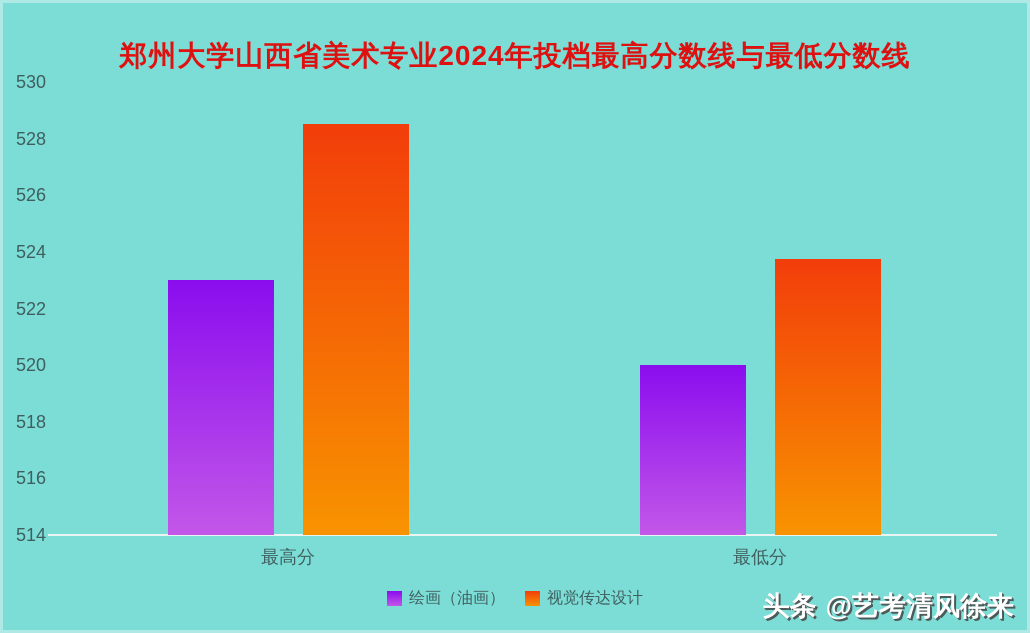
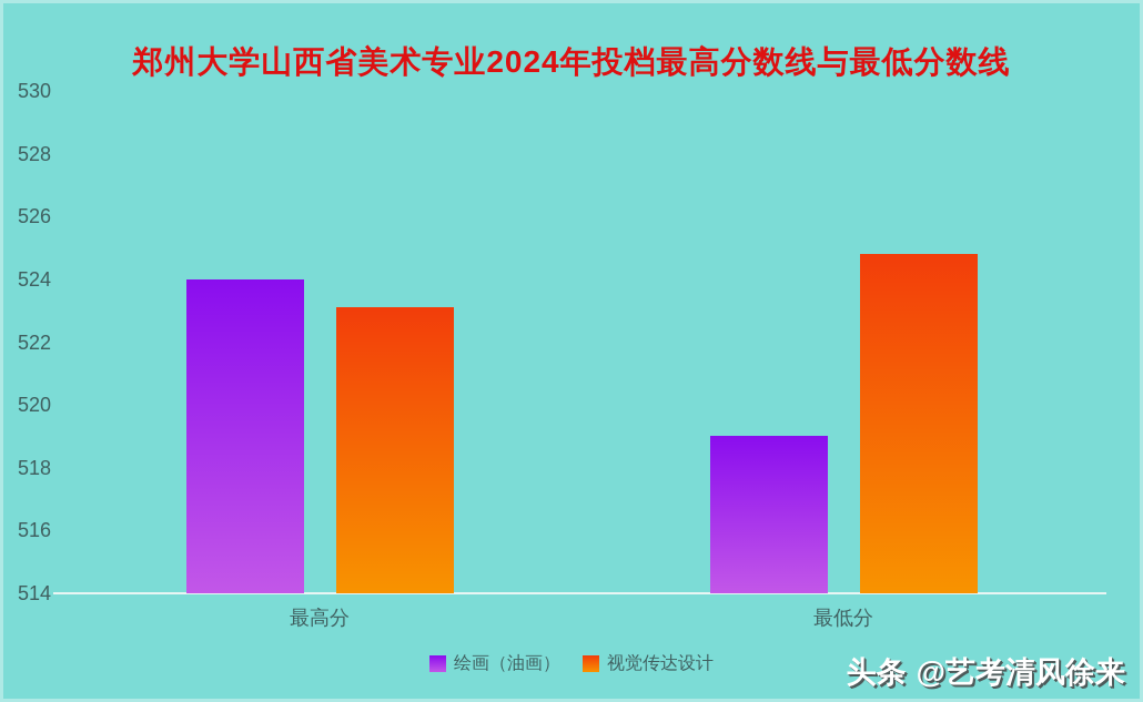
绘画（油画）/最高分: 523 -> 524
视觉传达设计/最高分: 528.5 -> 523.1
绘画（油画）/最低分: 520 -> 519
视觉传达设计/最低分: 523.8 -> 524.8
